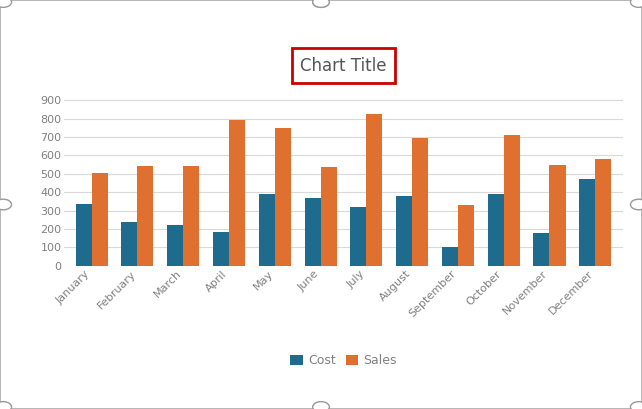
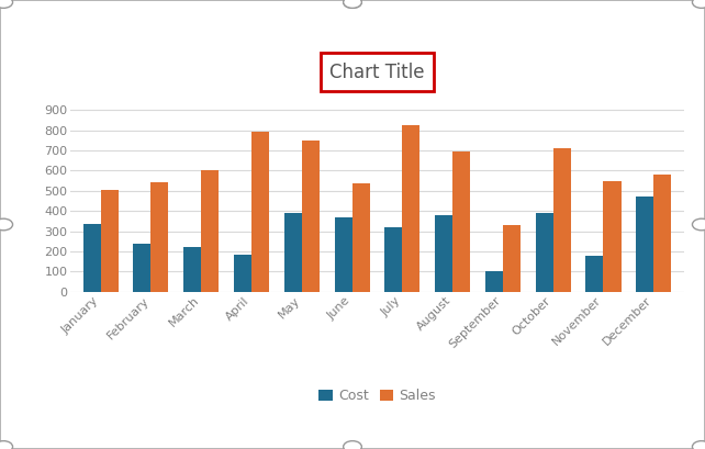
Sales/March: 540 -> 600
